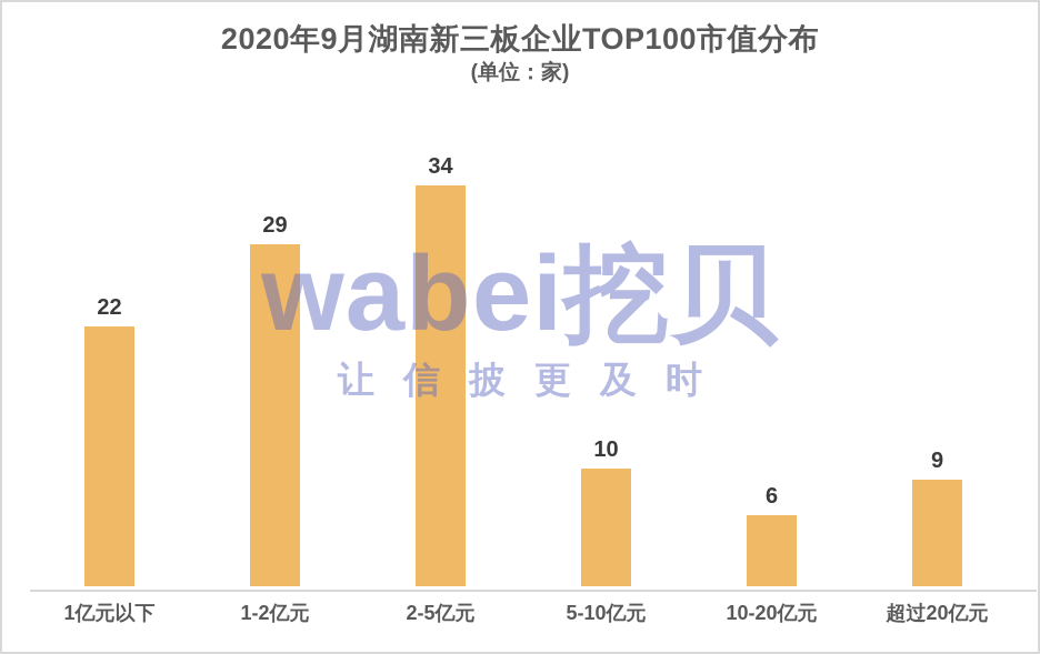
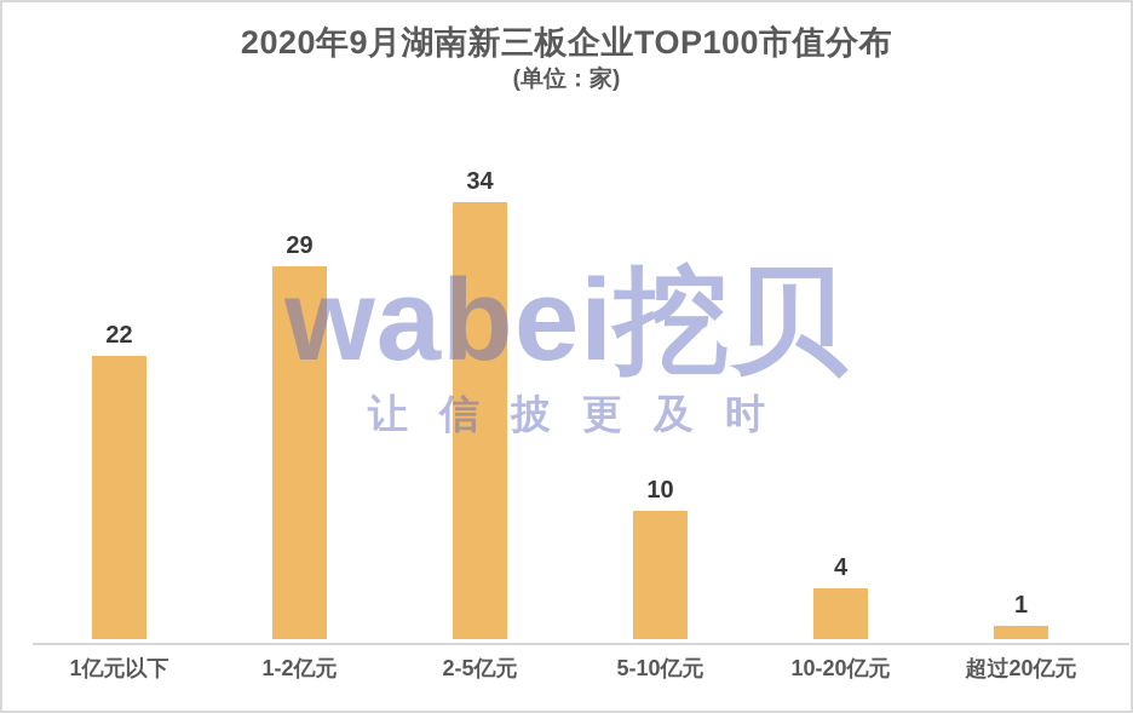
10-20亿元: 6 -> 4
超过20亿元: 9 -> 1
